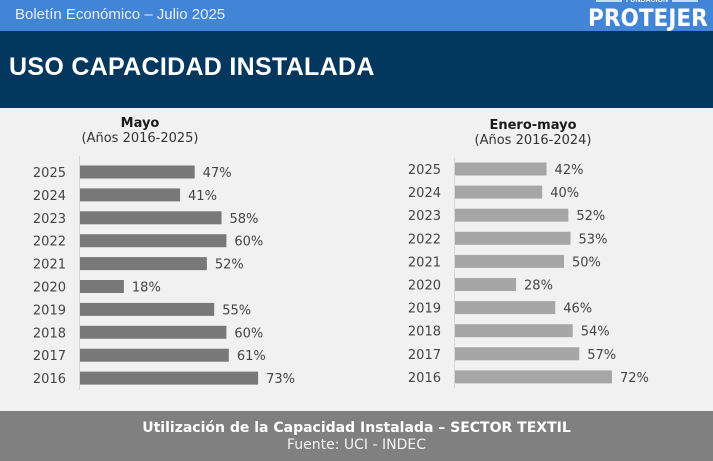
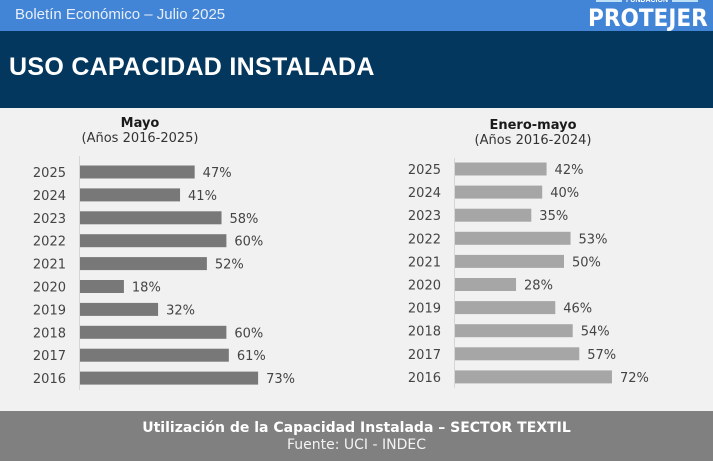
Mayo/2019: 55% -> 32%
Enero-mayo/2023: 52% -> 35%
